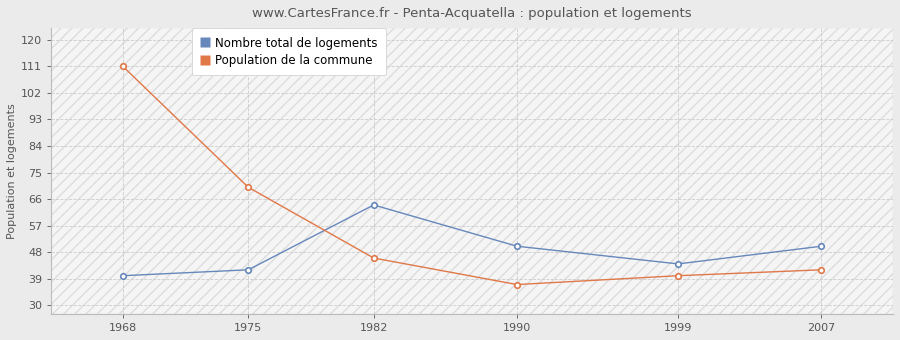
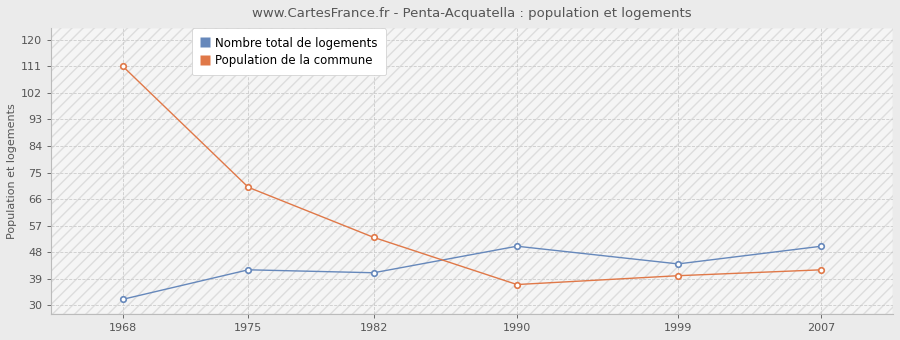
Nombre total de logements/1968: 40 -> 32
Nombre total de logements/1982: 64 -> 41
Population de la commune/1982: 46 -> 53
